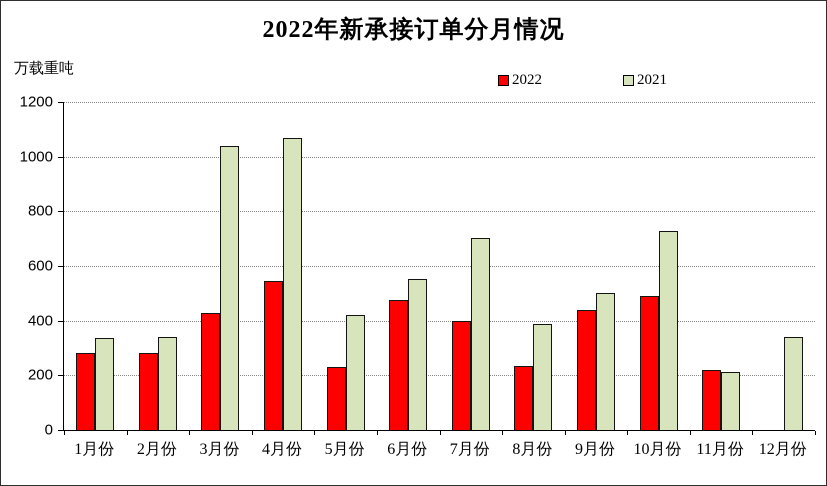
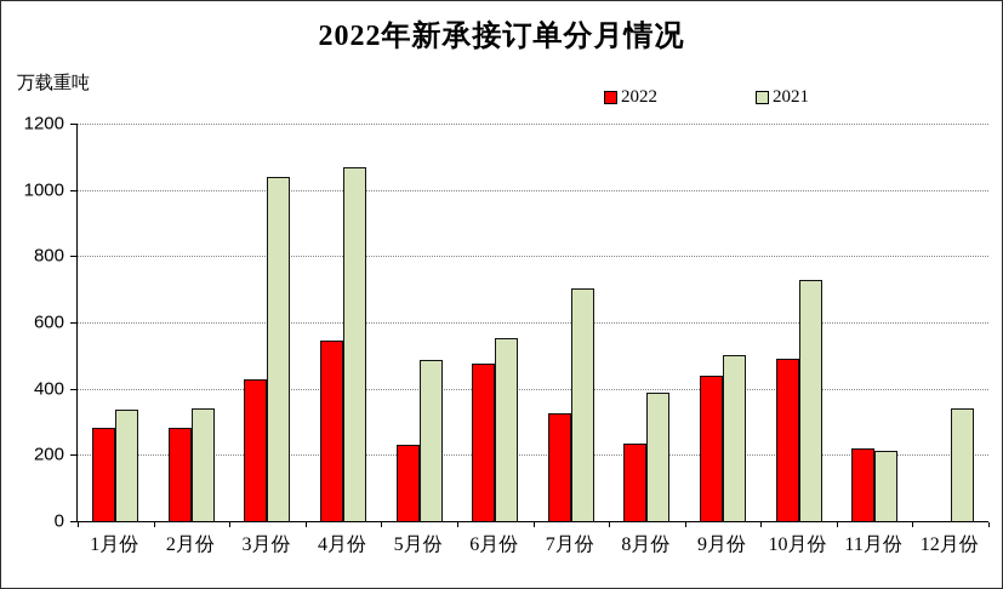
2021/5月份: 420 -> 490
2022/7月份: 400 -> 320
